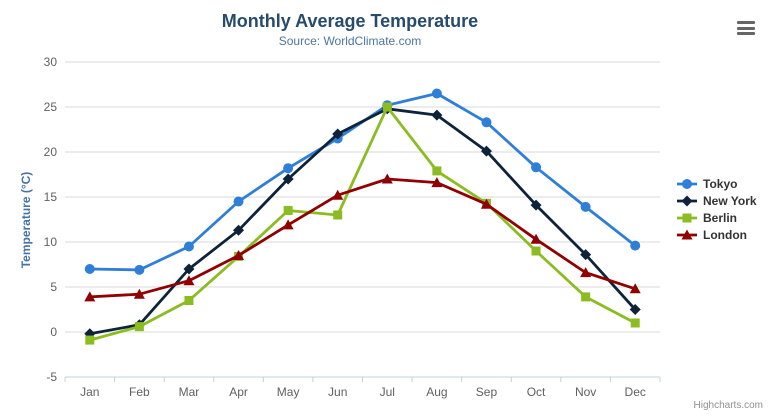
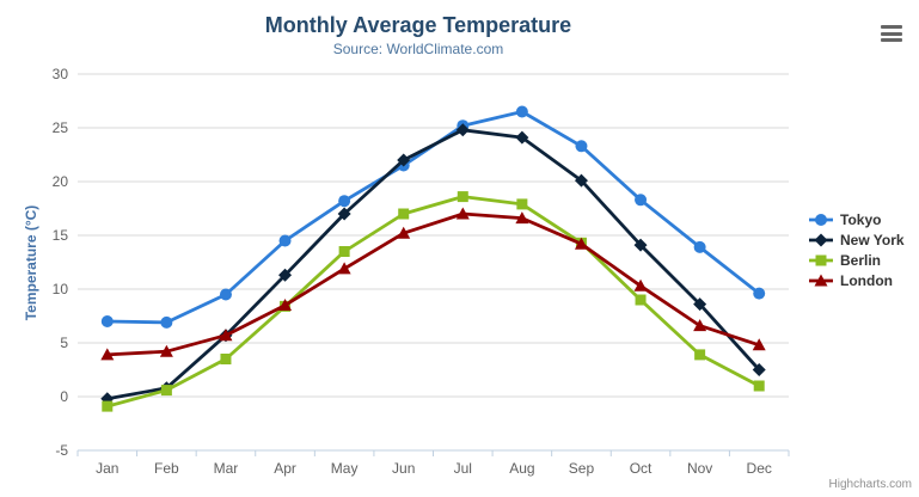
New York/Mar: 7 -> 6
Berlin/Jun: 13 -> 17
Berlin/Jul: 25 -> 19
